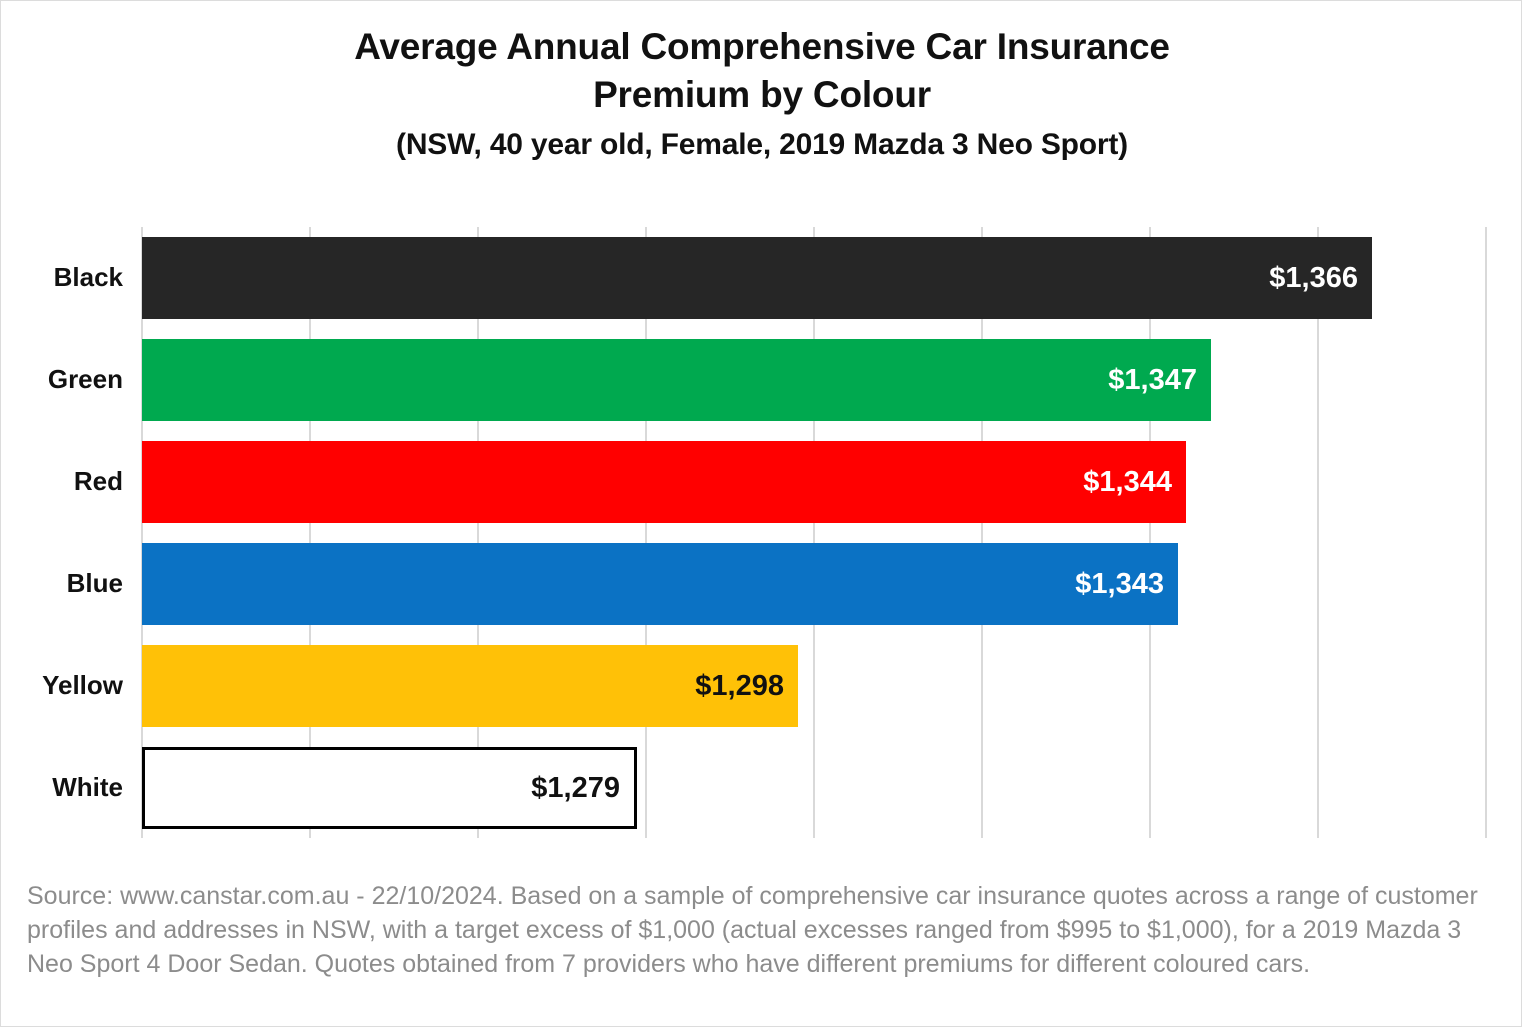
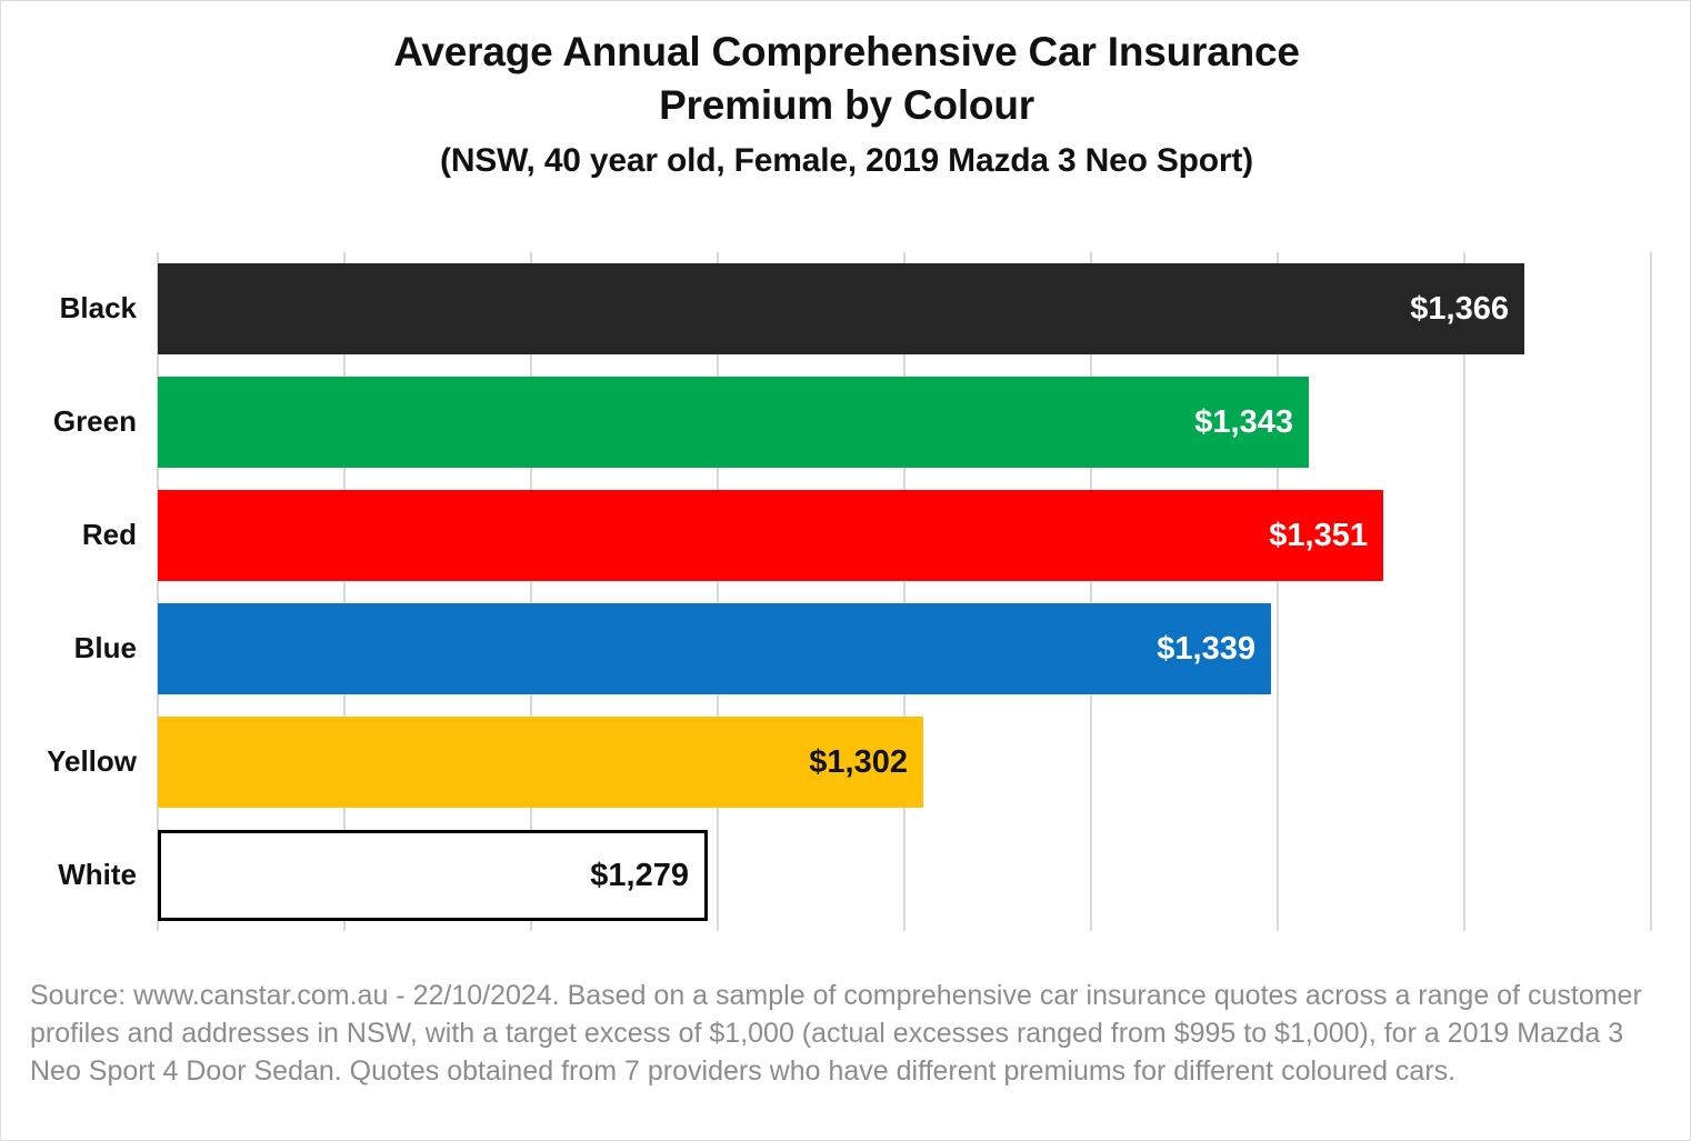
Green: $1,347 -> $1,343
Red: $1,344 -> $1,351
Blue: $1,343 -> $1,339
Yellow: $1,298 -> $1,302
